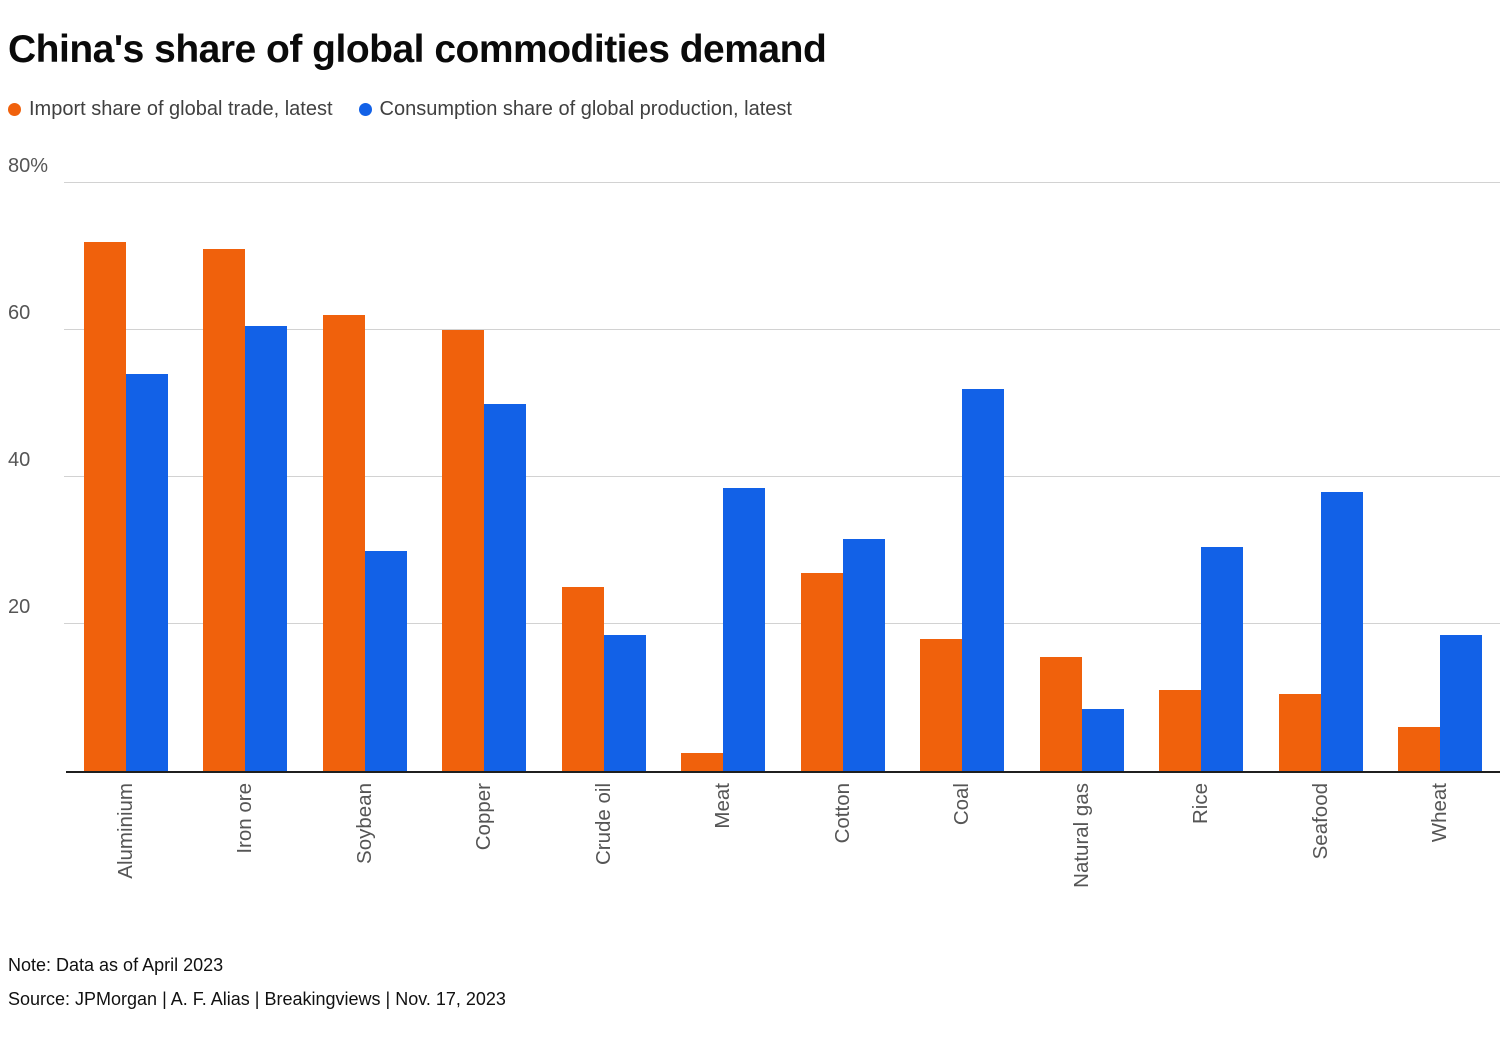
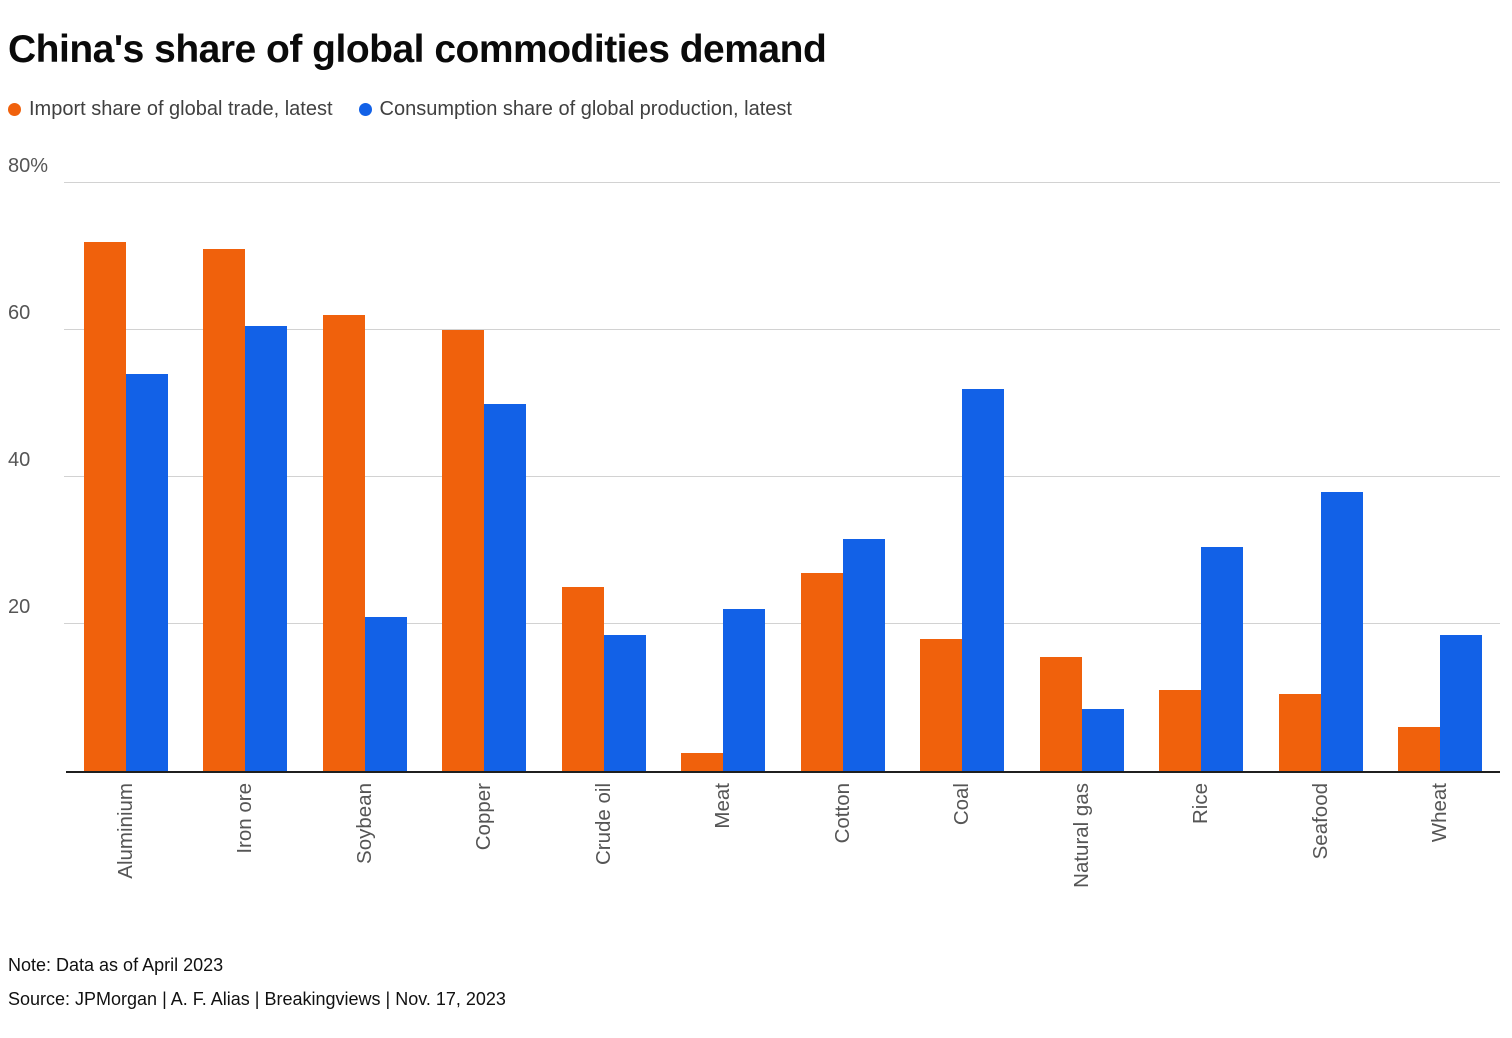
Consumption share of global production, latest/Soybean: 30% -> 21%
Consumption share of global production, latest/Meat: 38% -> 22%
